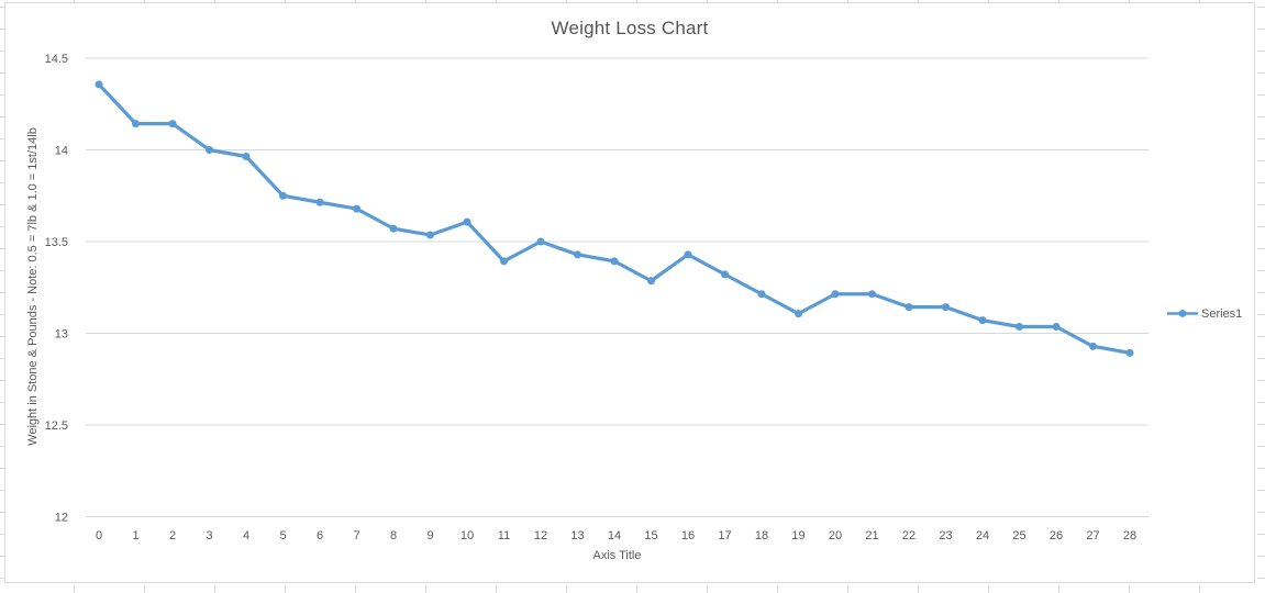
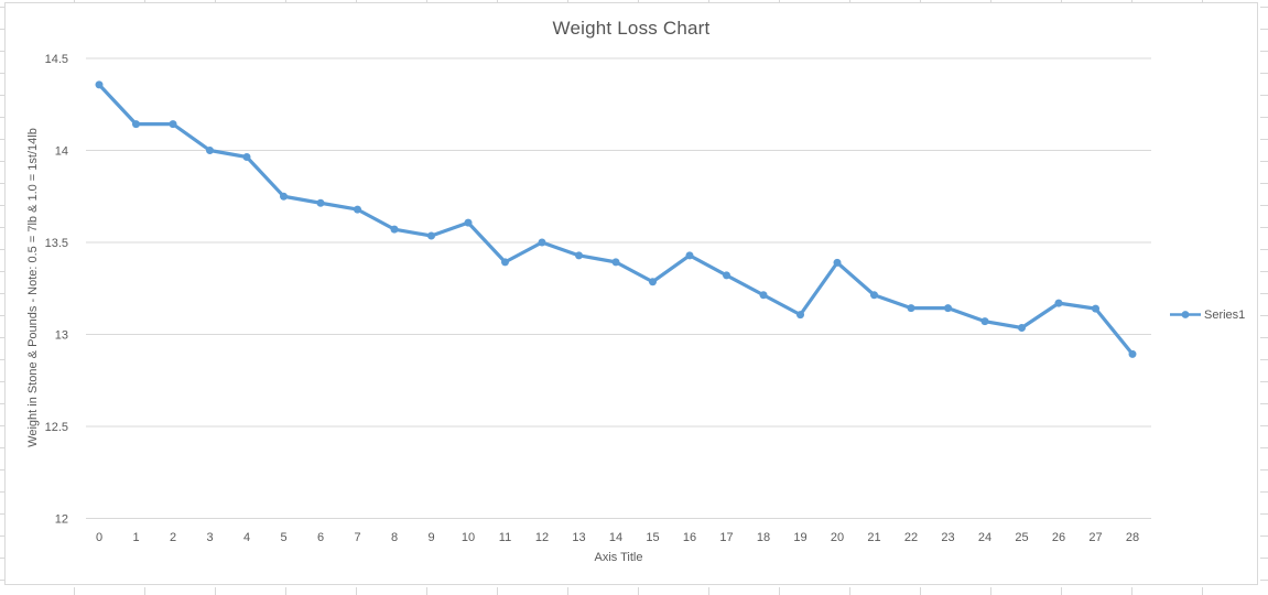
20: 13.21 -> 13.39
26: 13.04 -> 13.17
27: 12.93 -> 13.14
